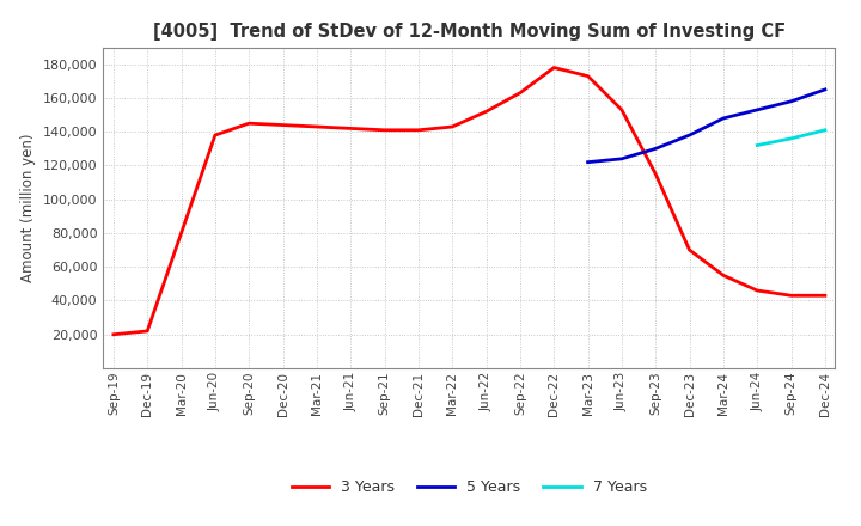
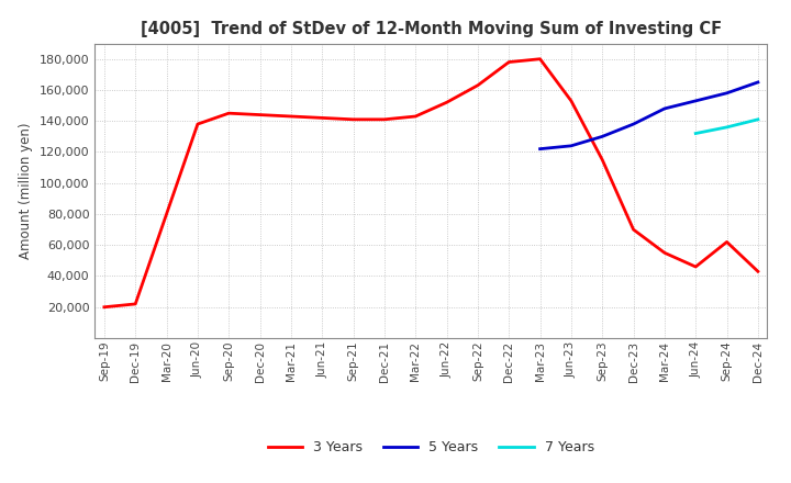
3 Years/Mar-23: 173,000 -> 180,000
3 Years/Sep-24: 43,000 -> 62,000
